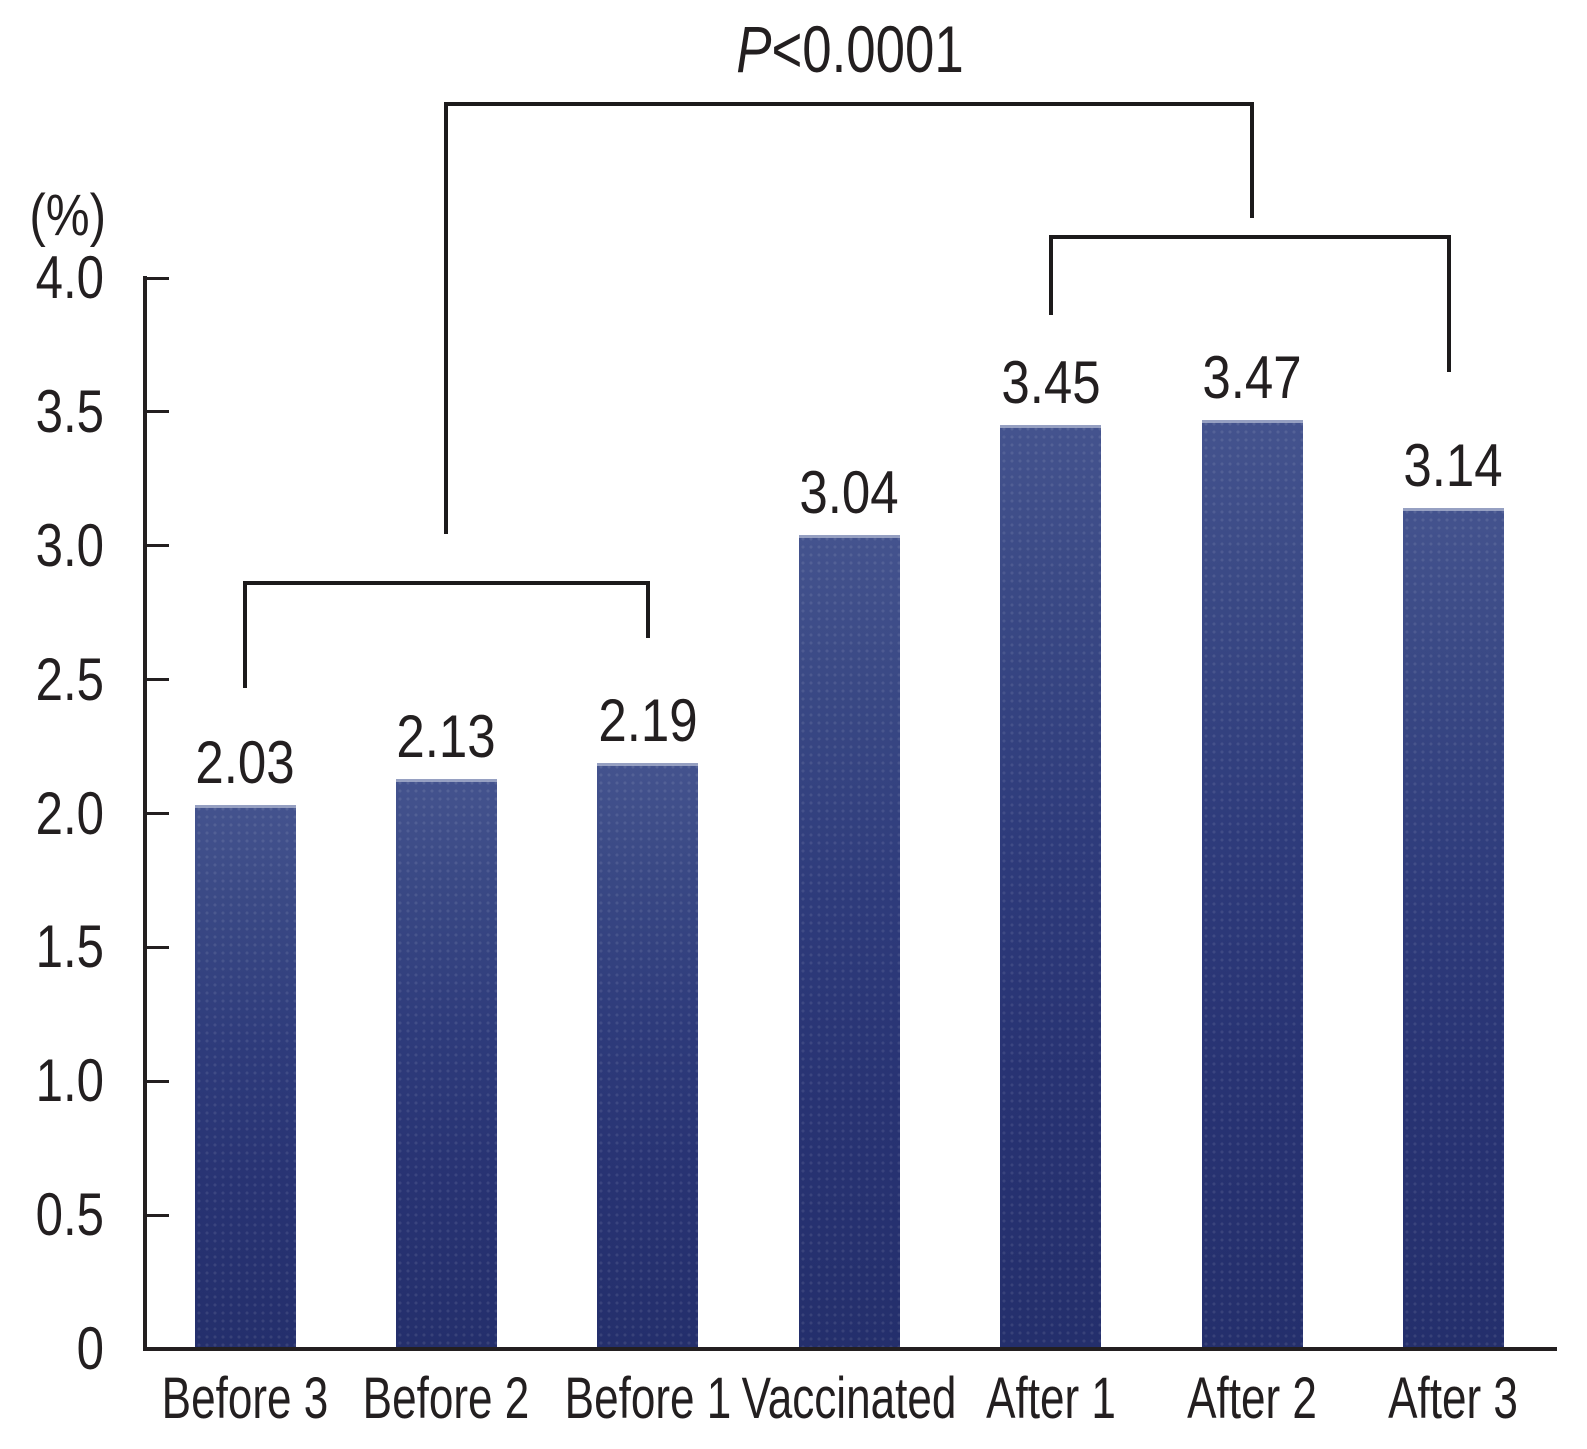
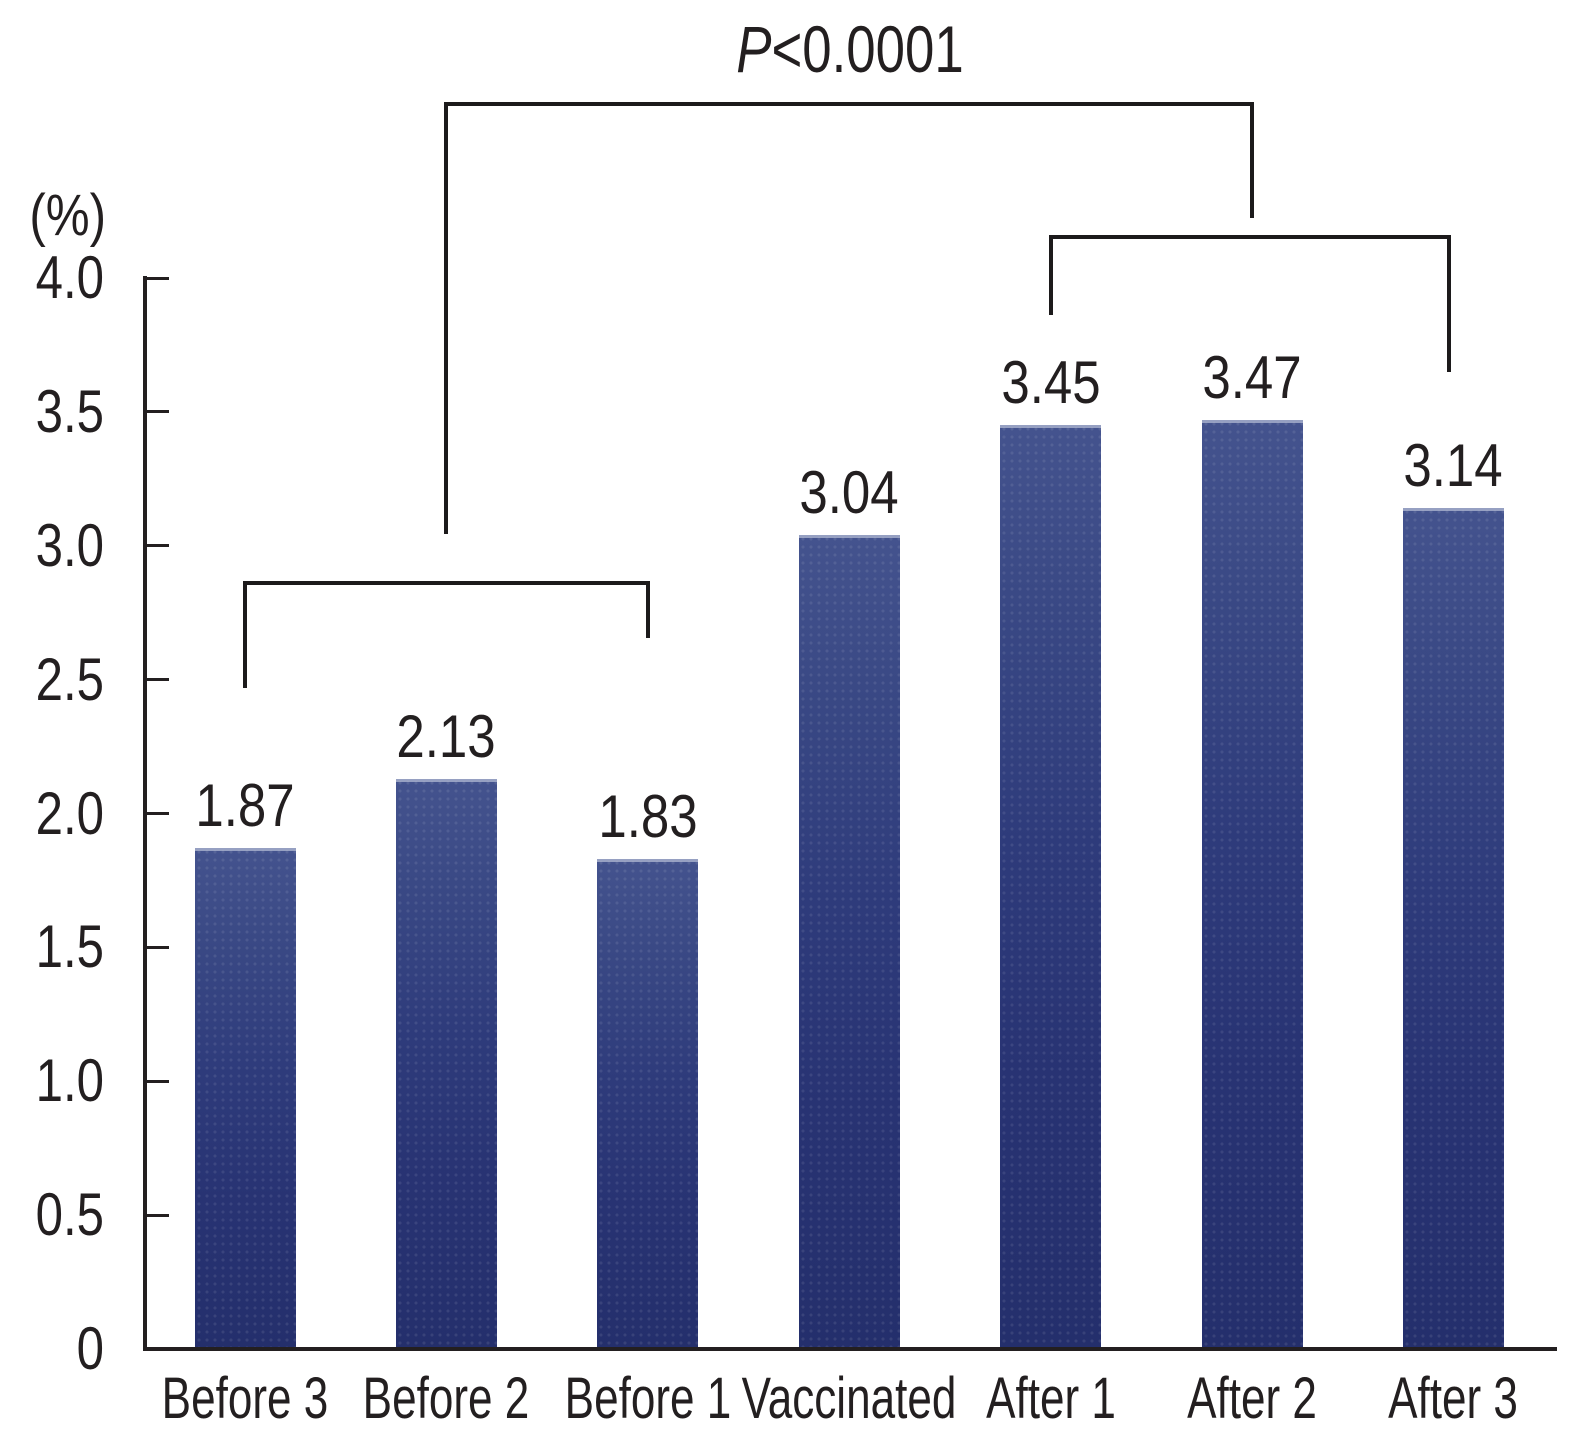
Before 3: 2.03 -> 1.87
Before 1: 2.19 -> 1.83
